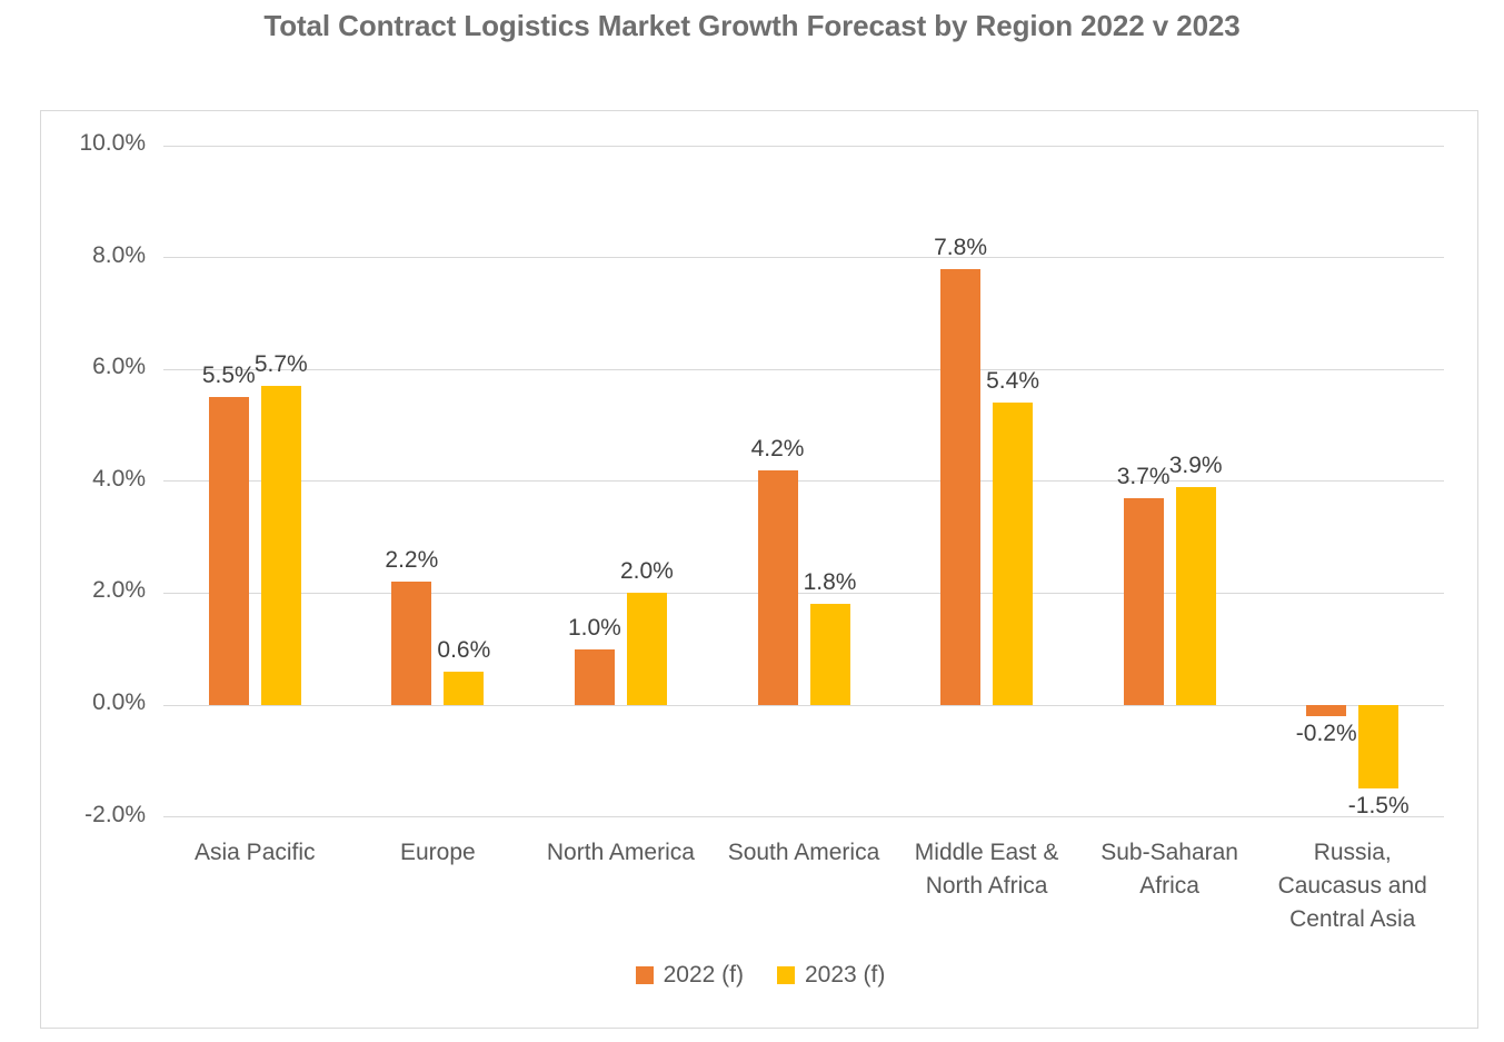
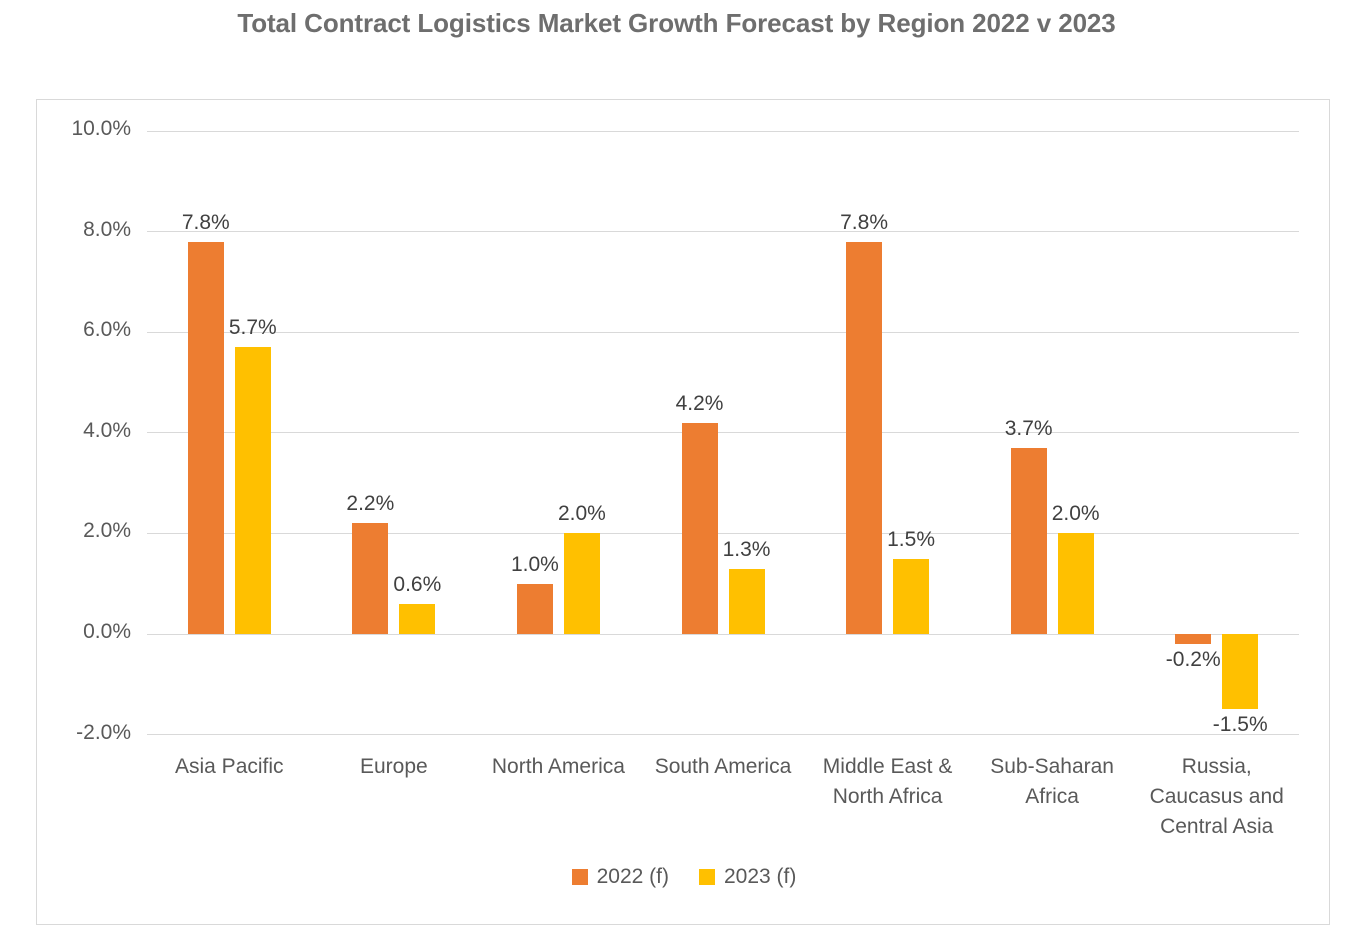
2022 (f)/Asia Pacific: 5.5% -> 7.8%
2023 (f)/South America: 1.8% -> 1.3%
2023 (f)/Middle East & North Africa: 5.4% -> 1.5%
2023 (f)/Sub-Saharan Africa: 3.9% -> 2.0%
